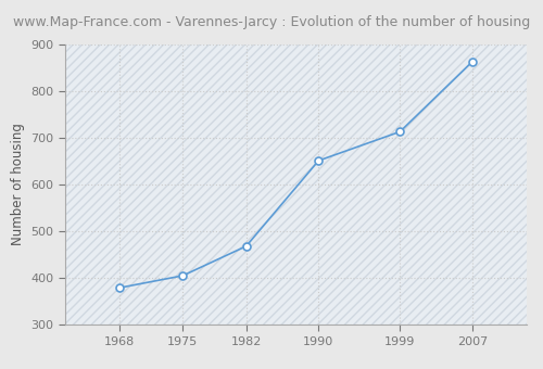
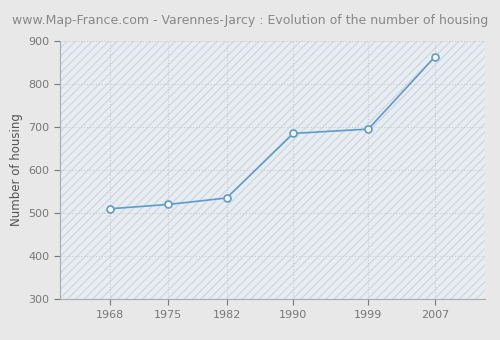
1968: 379 -> 510
1975: 405 -> 520
1982: 468 -> 535
1990: 651 -> 685
1999: 713 -> 695
